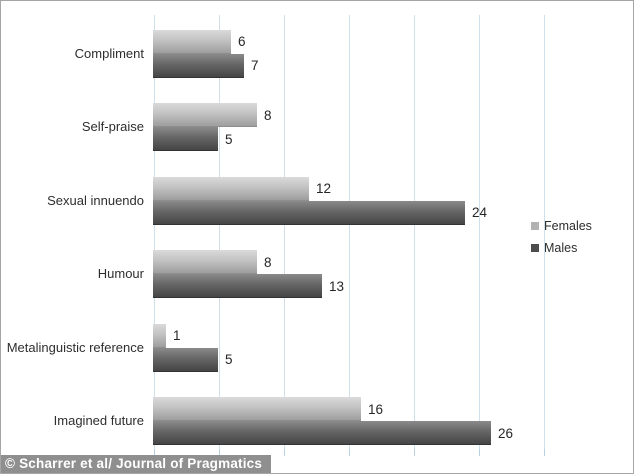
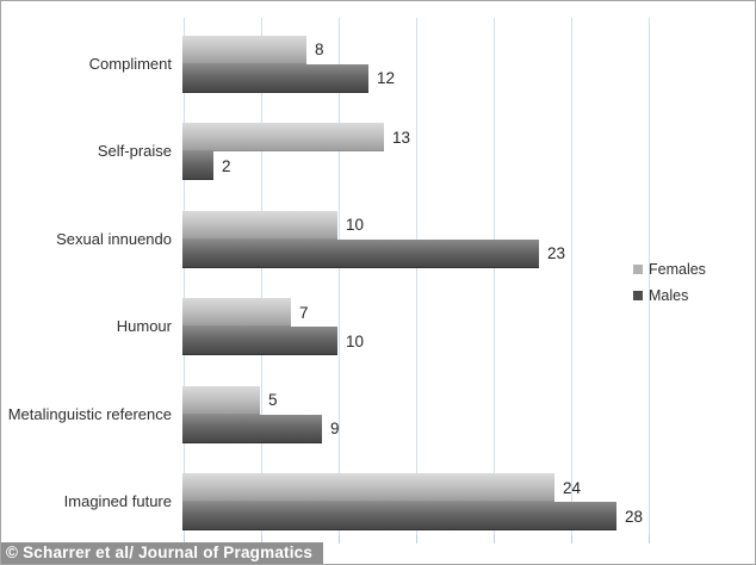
Females/Compliment: 6 -> 8
Males/Compliment: 7 -> 12
Females/Self-praise: 8 -> 13
Males/Self-praise: 5 -> 2
Females/Sexual innuendo: 12 -> 10
Males/Sexual innuendo: 24 -> 23
Females/Humour: 8 -> 7
Males/Humour: 13 -> 10
Females/Metalinguistic reference: 1 -> 5
Males/Metalinguistic reference: 5 -> 9
Females/Imagined future: 16 -> 24
Males/Imagined future: 26 -> 28
